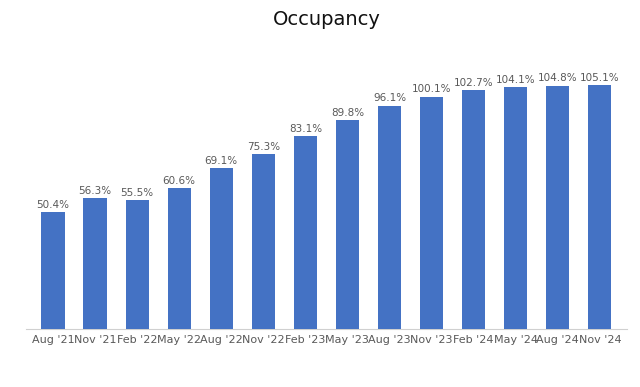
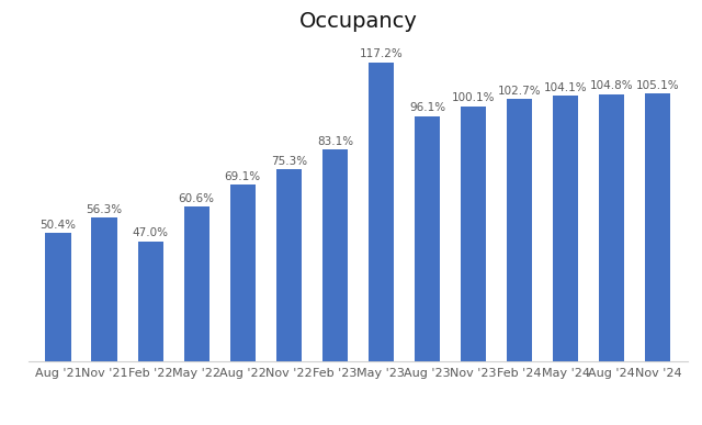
Feb '22: 55.5% -> 47.0%
May '23: 89.8% -> 117.2%
